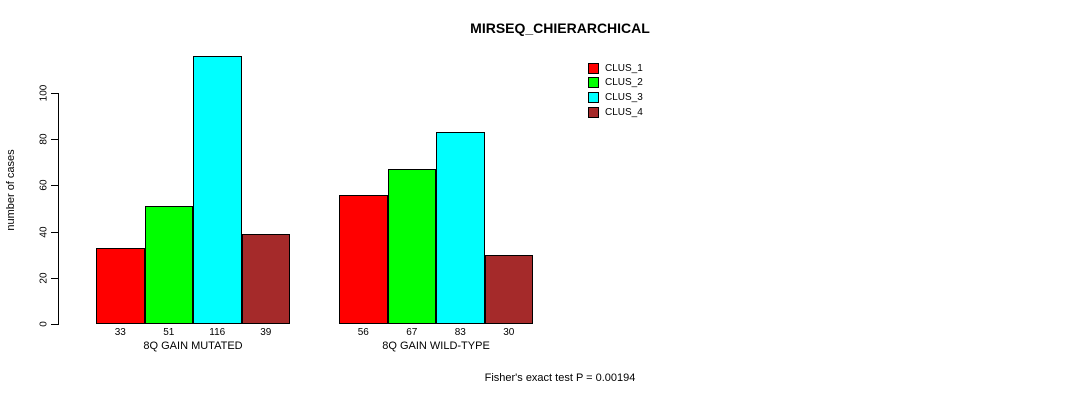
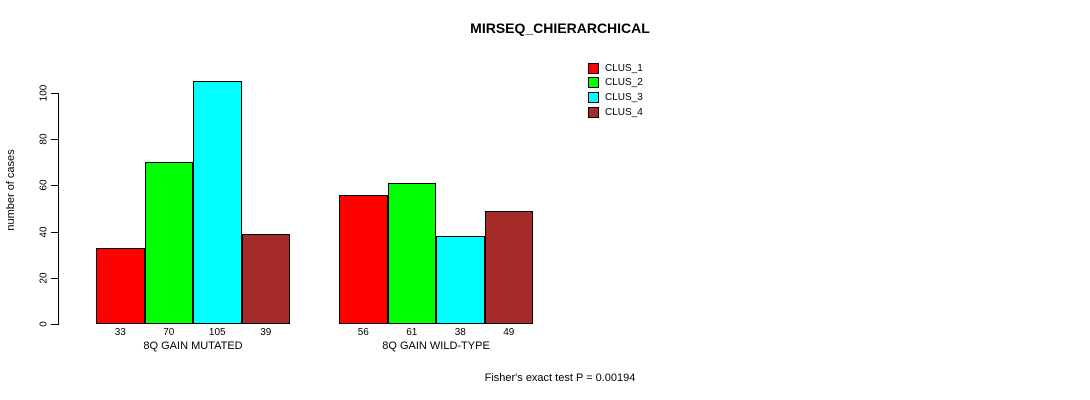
CLUS_2/8Q GAIN MUTATED: 51 -> 70
CLUS_3/8Q GAIN MUTATED: 116 -> 105
CLUS_2/8Q GAIN WILD-TYPE: 67 -> 61
CLUS_3/8Q GAIN WILD-TYPE: 83 -> 38
CLUS_4/8Q GAIN WILD-TYPE: 30 -> 49
